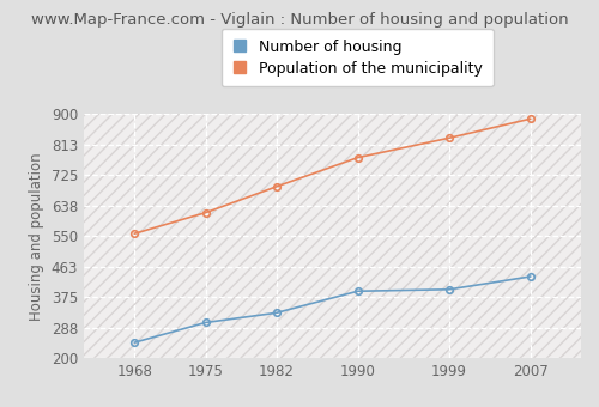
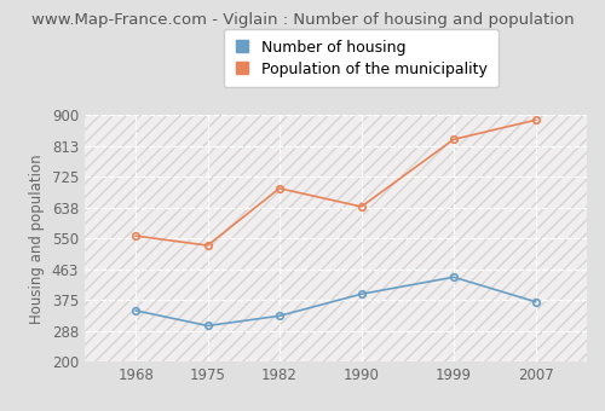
Number of housing/1968: 245 -> 345
Population of the municipality/1975: 617 -> 530
Population of the municipality/1990: 775 -> 640
Number of housing/1999: 397 -> 440
Number of housing/2007: 434 -> 370
